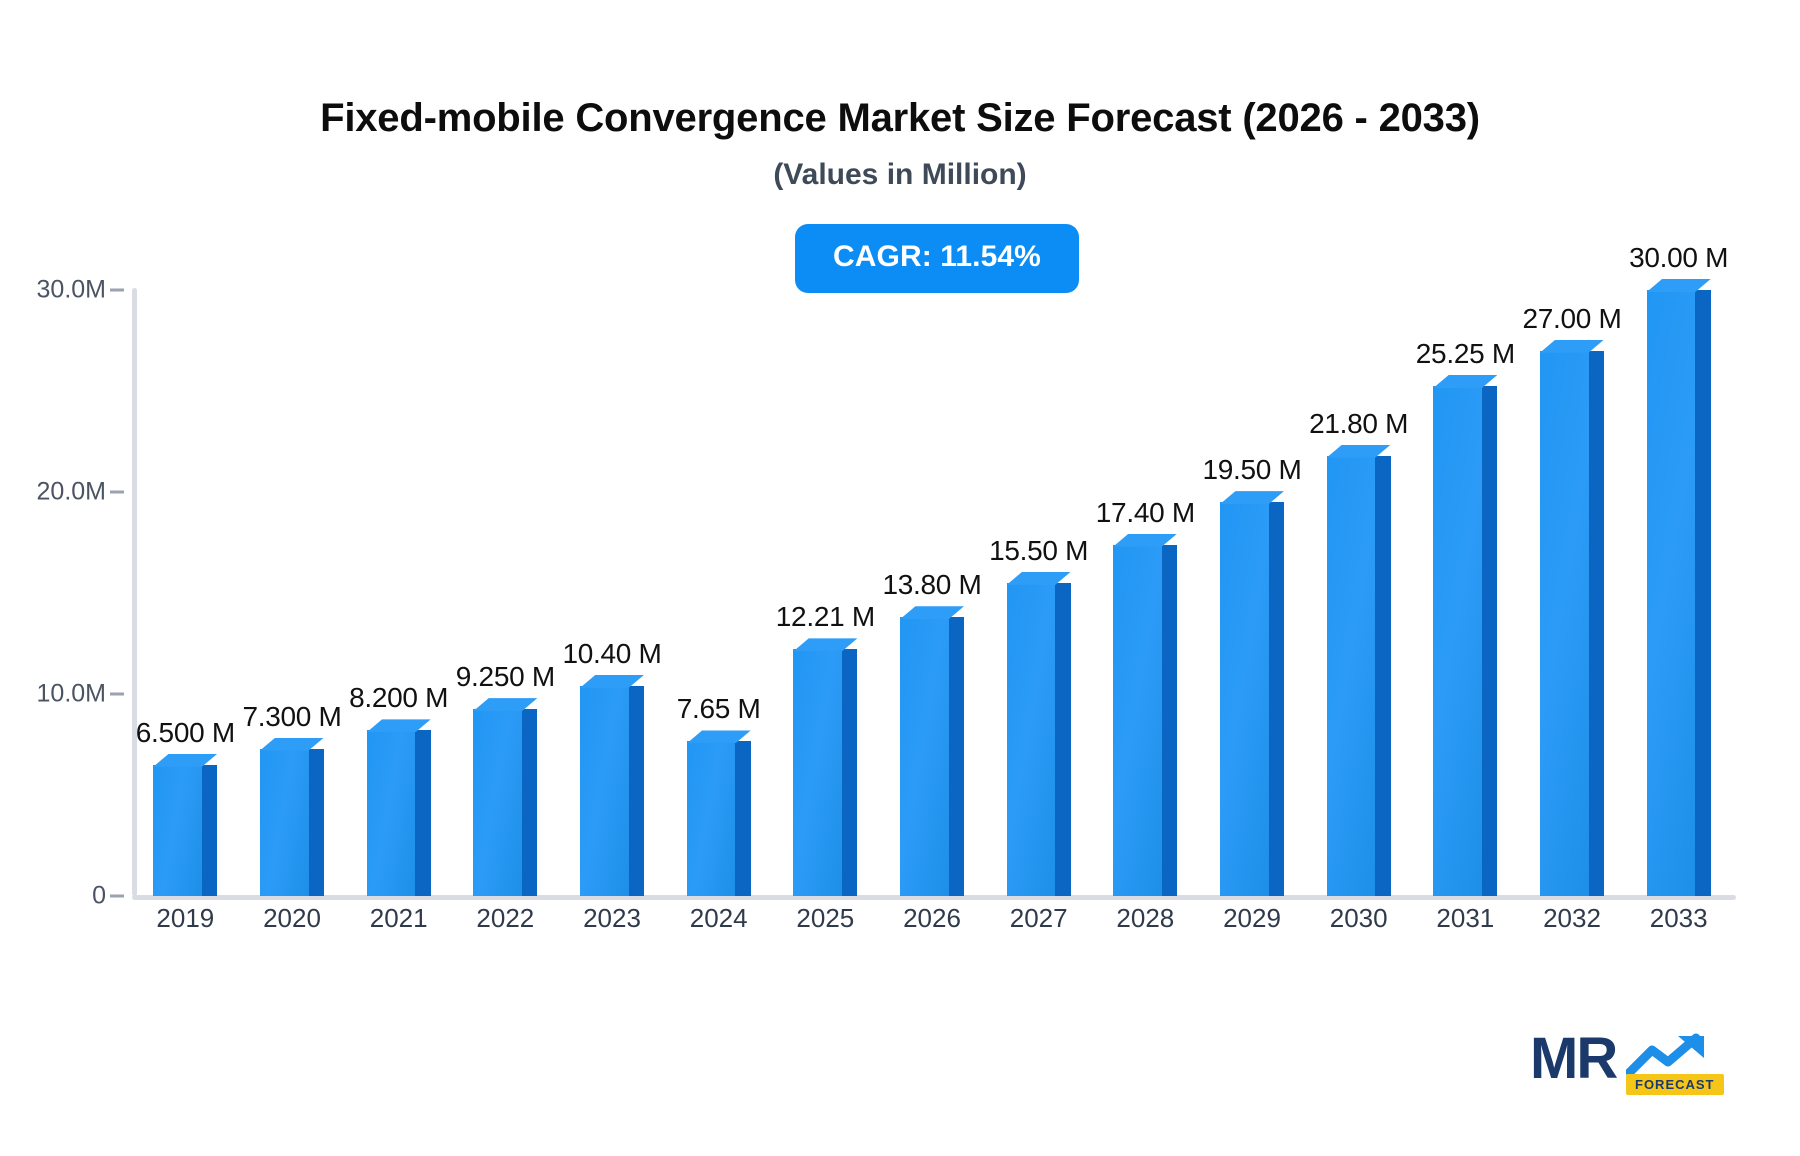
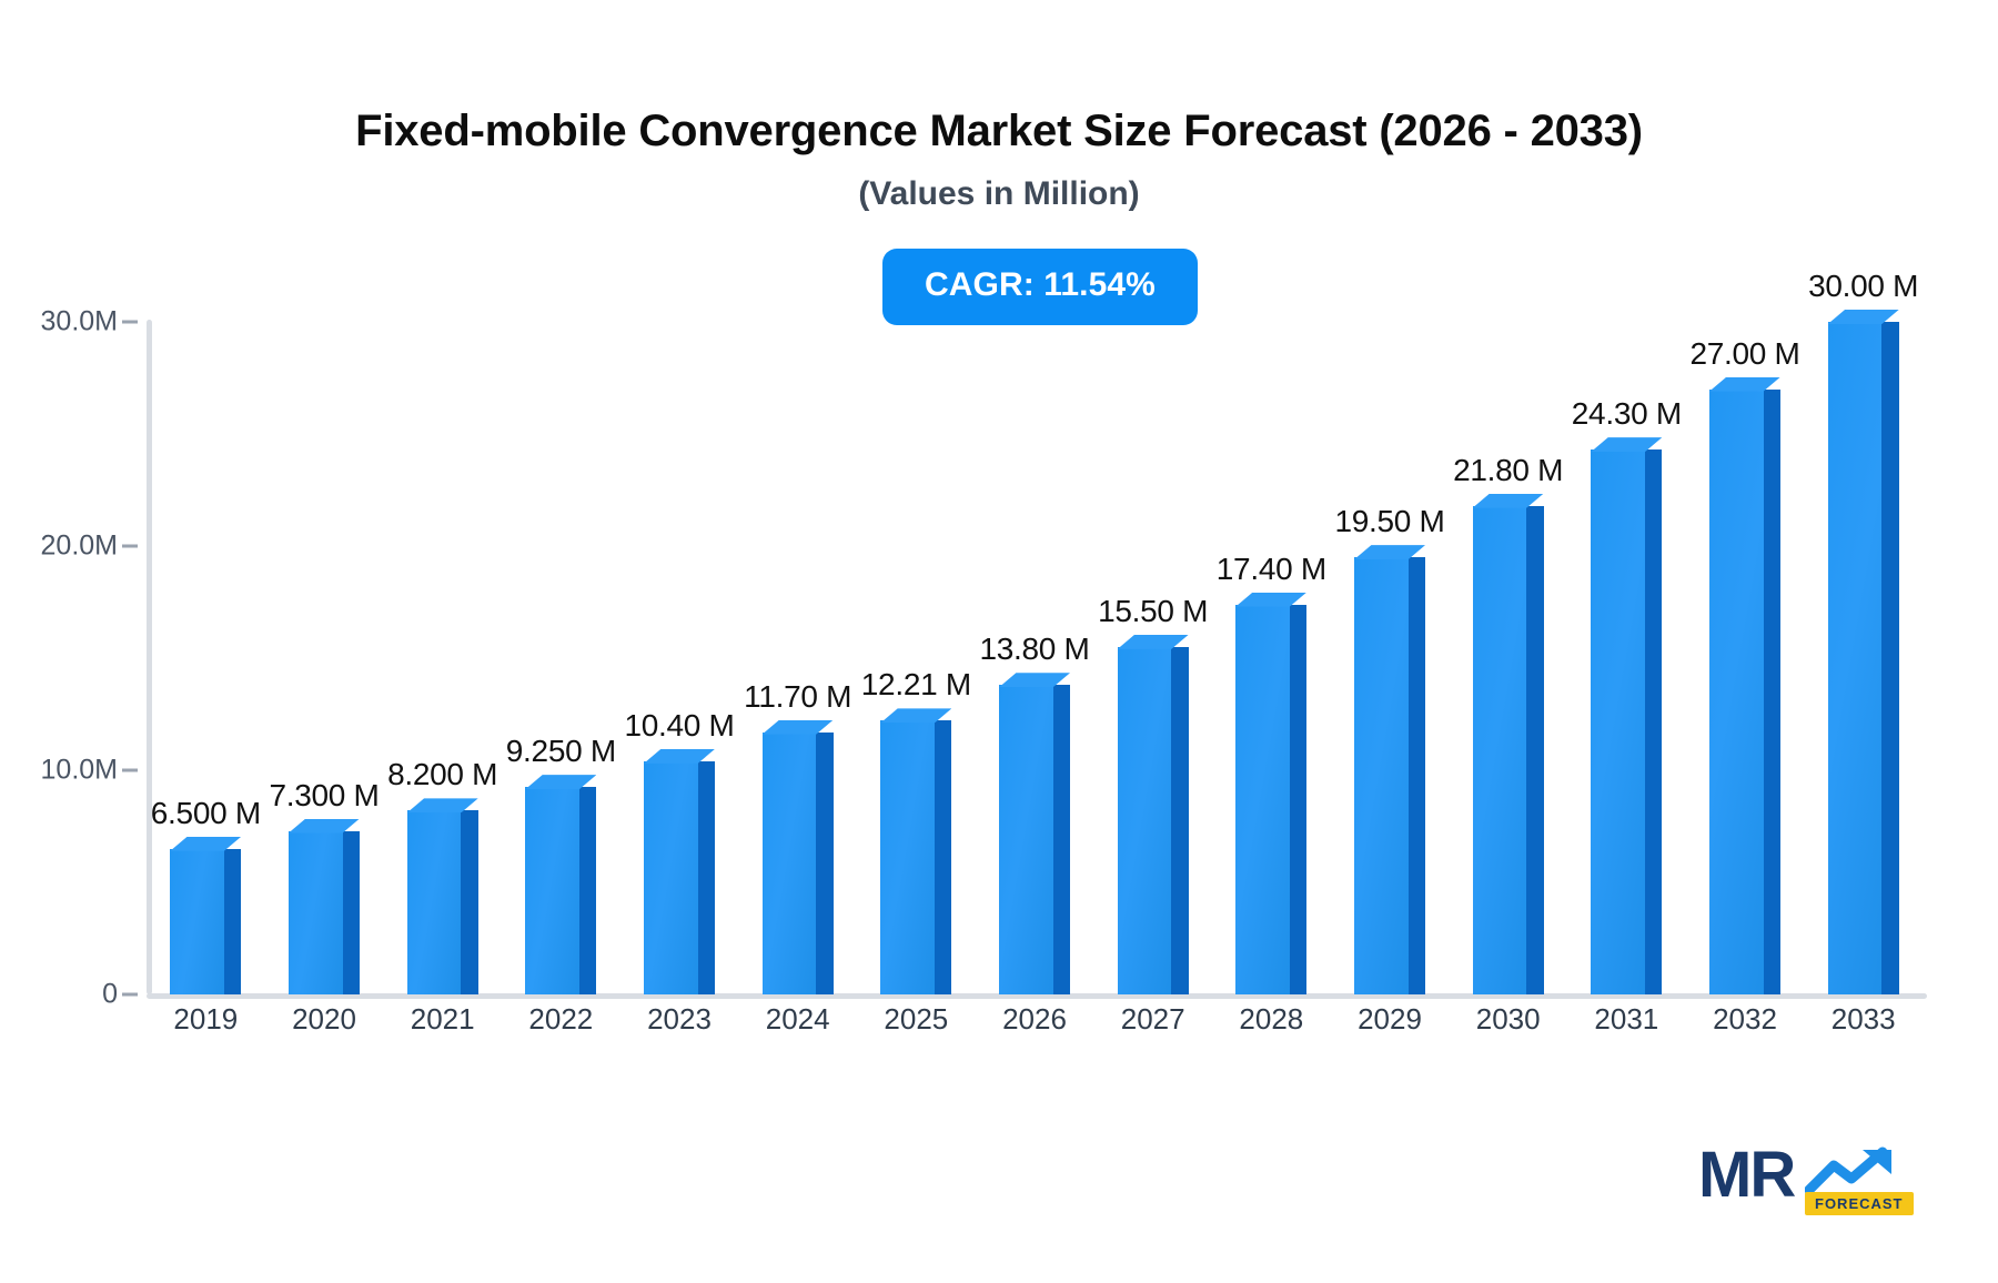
2024: 7.65 -> 11.70
2031: 25.25 -> 24.30
